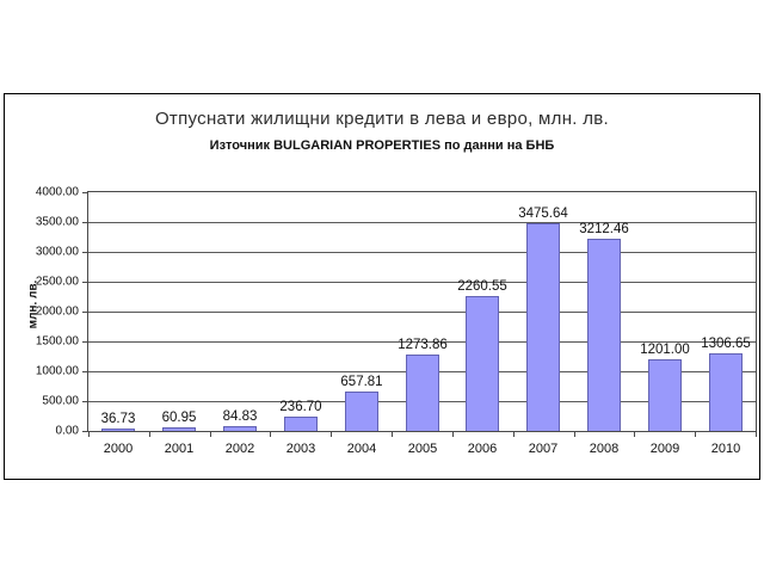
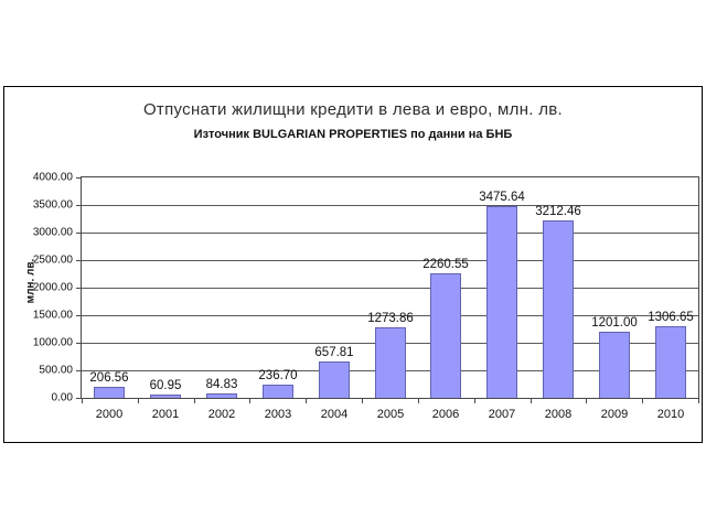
2000: 36.73 -> 206.56
